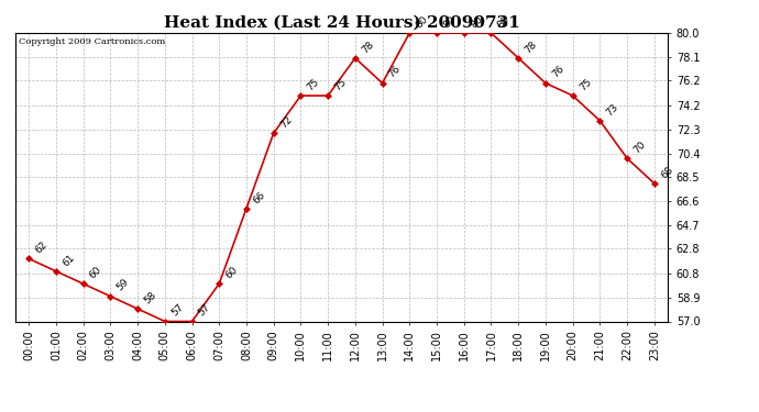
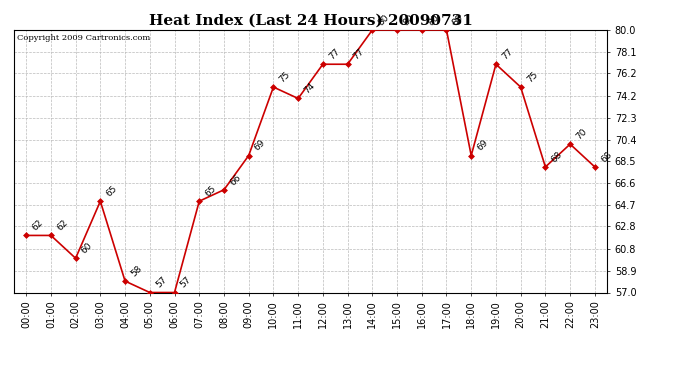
01:00: 61 -> 62
03:00: 59 -> 65
07:00: 60 -> 65
09:00: 72 -> 69
11:00: 75 -> 74
12:00: 78 -> 77
13:00: 76 -> 77
18:00: 78 -> 69
19:00: 76 -> 77
21:00: 73 -> 68
